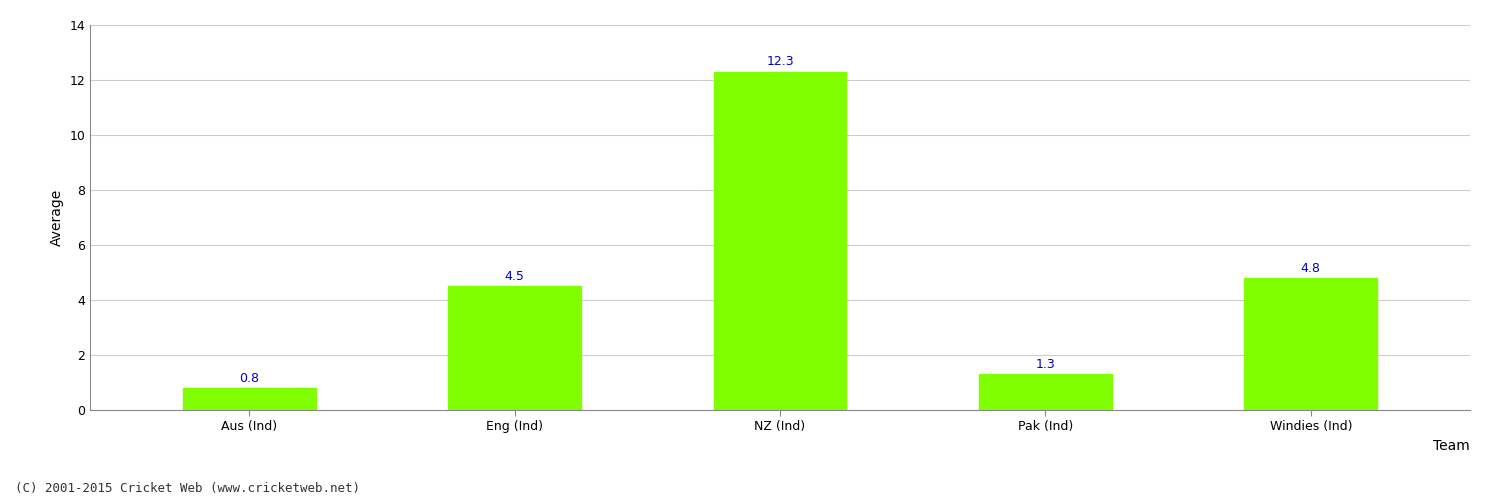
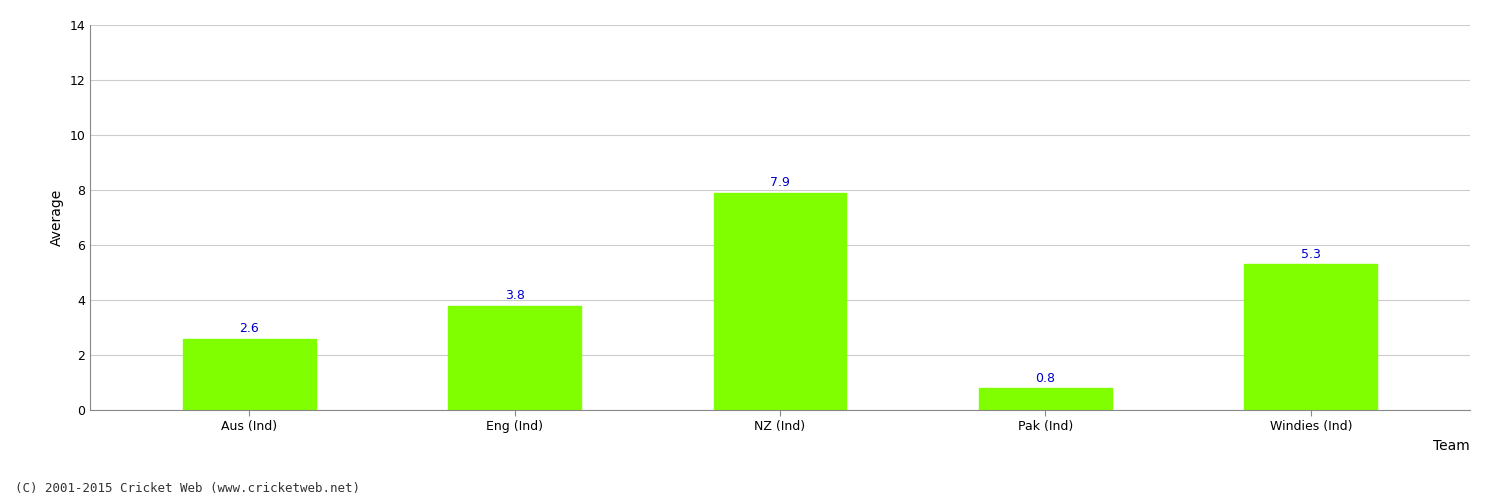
Aus (Ind): 0.8 -> 2.6
Eng (Ind): 4.5 -> 3.8
NZ (Ind): 12.3 -> 7.9
Pak (Ind): 1.3 -> 0.8
Windies (Ind): 4.8 -> 5.3
